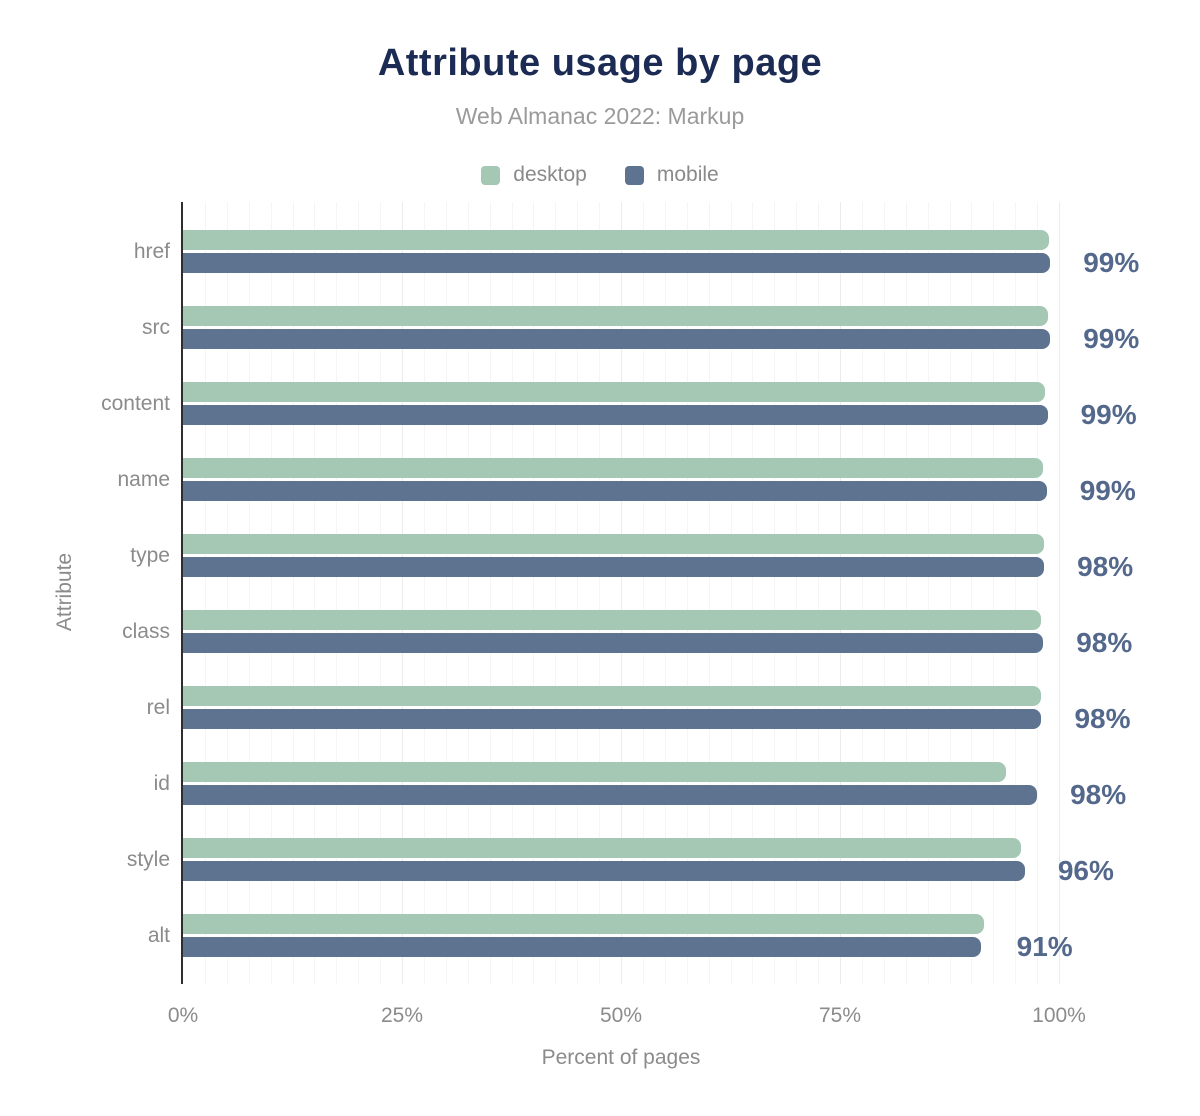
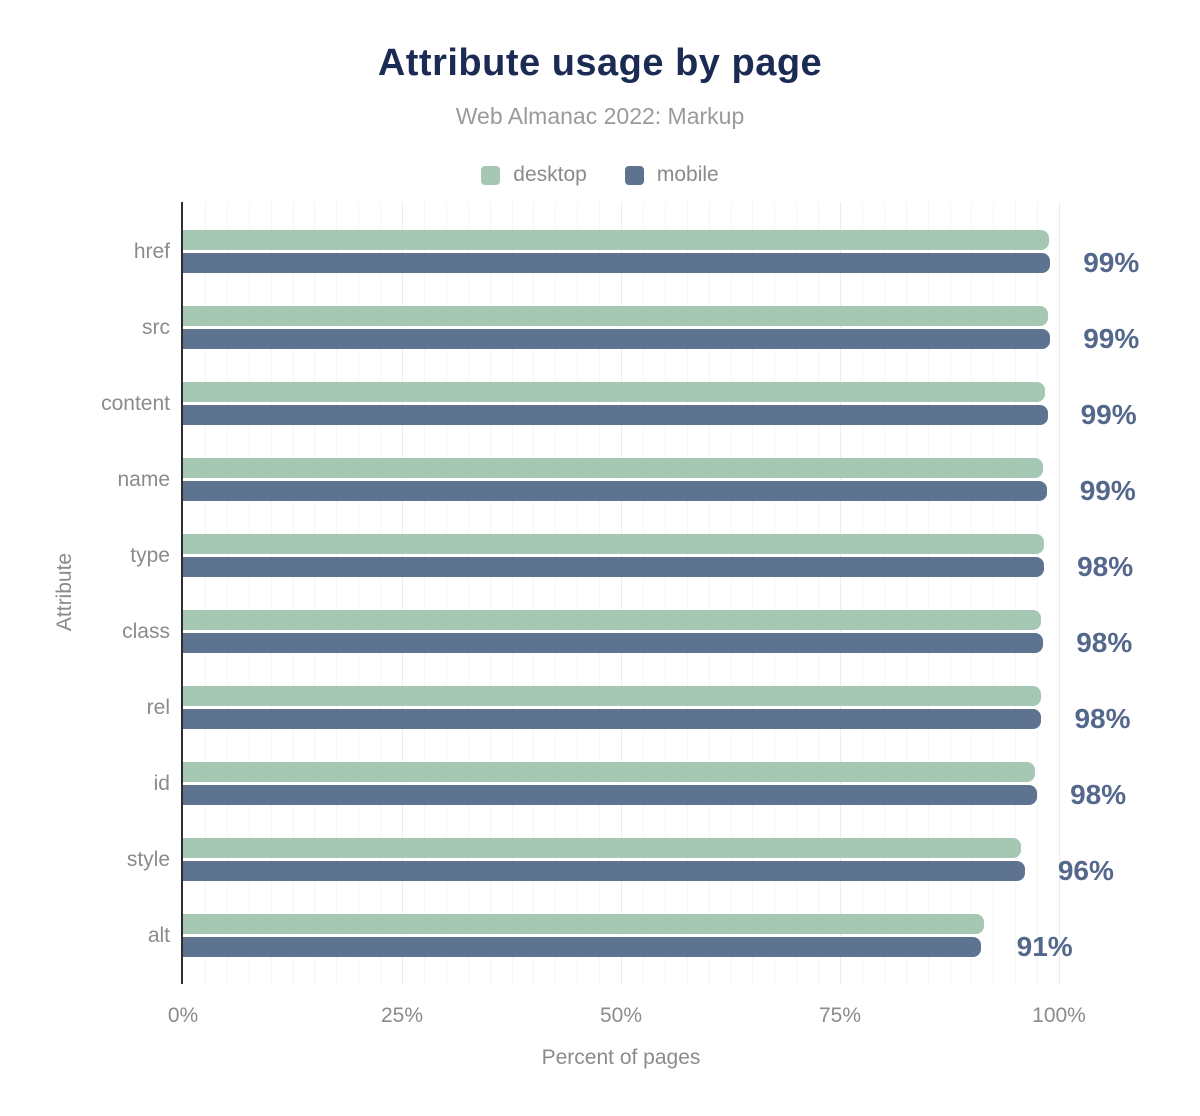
desktop/id: 94% -> 97%
